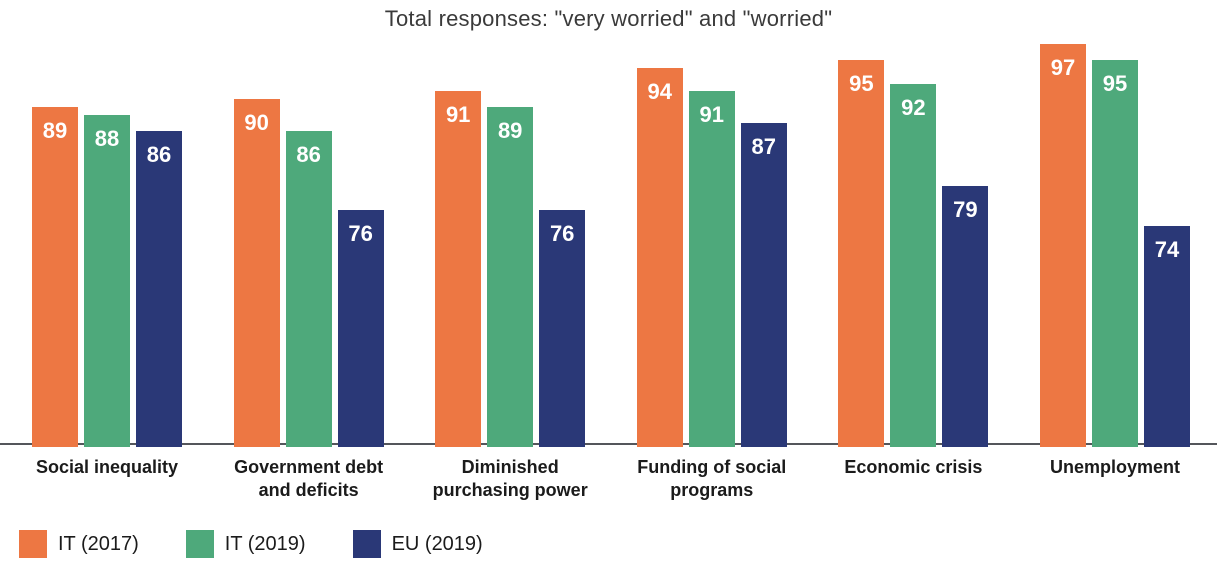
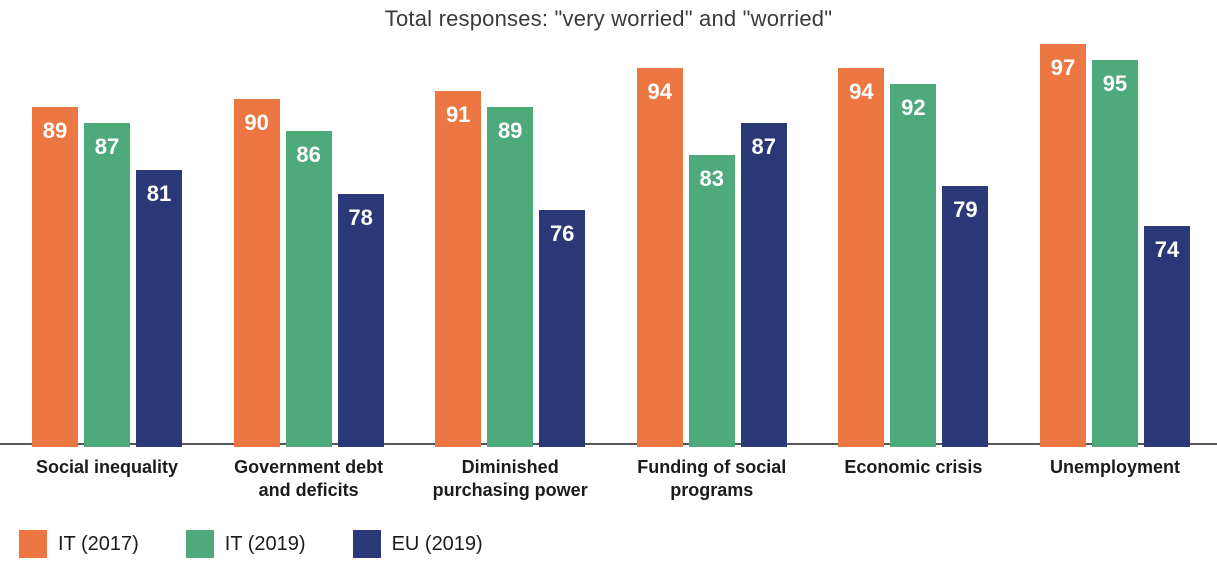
IT (2019)/Social inequality: 88 -> 87
EU (2019)/Social inequality: 86 -> 81
EU (2019)/Government debt and deficits: 76 -> 78
IT (2019)/Funding of social programs: 91 -> 83
IT (2017)/Economic crisis: 95 -> 94
